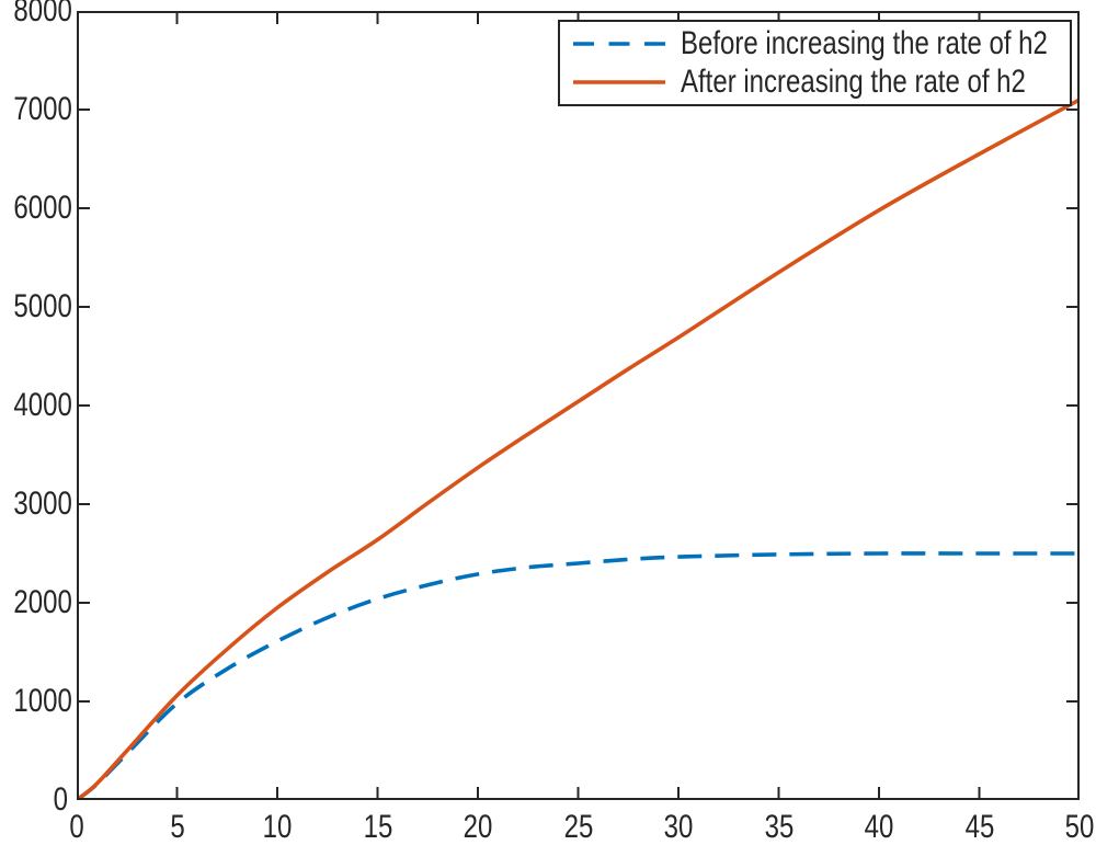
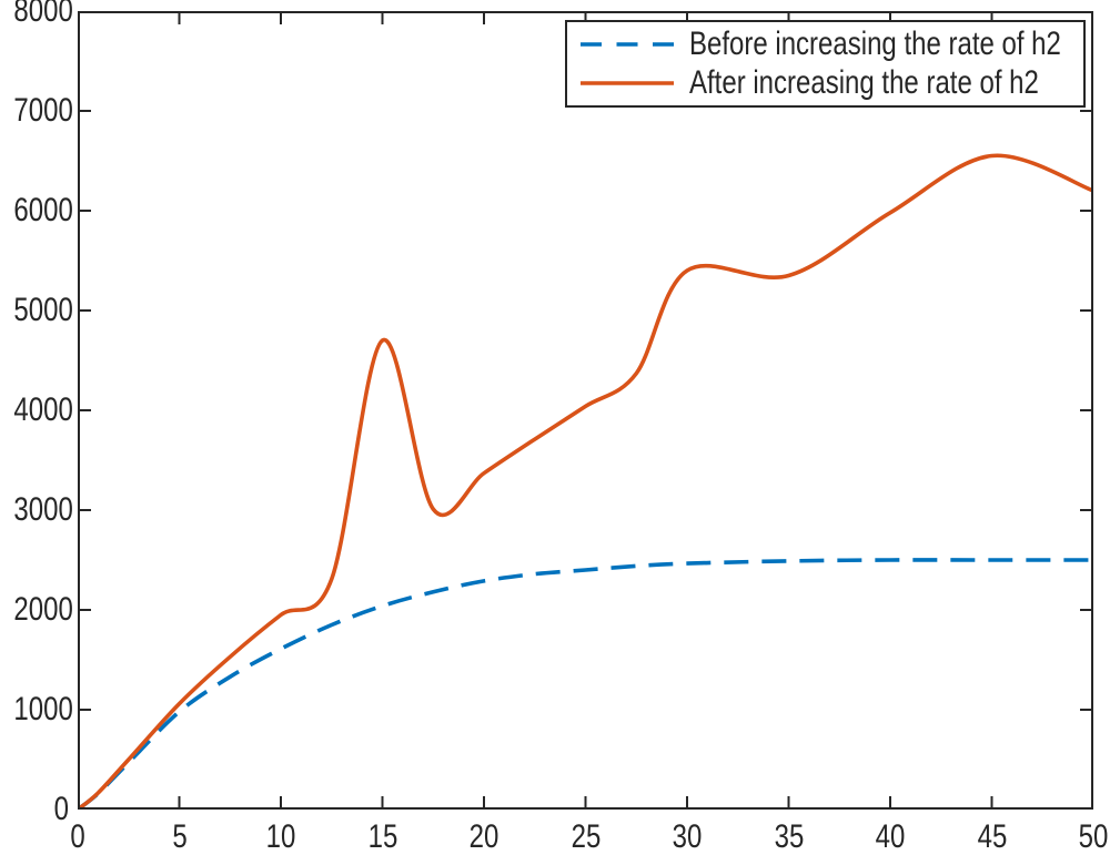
After increasing the rate of h2/15: 2600 -> 4700
After increasing the rate of h2/30: 4700 -> 5400
After increasing the rate of h2/50: 7100 -> 6200
